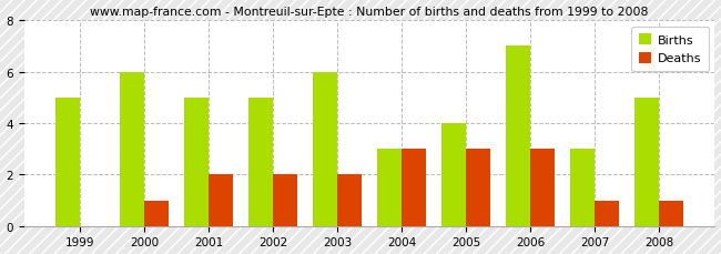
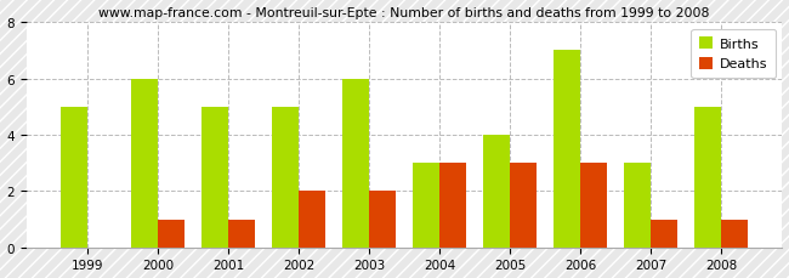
Deaths/2001: 2 -> 1
